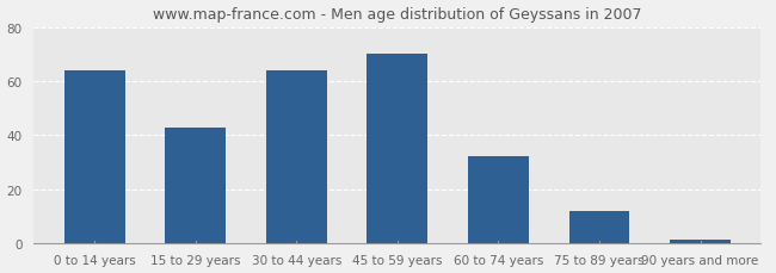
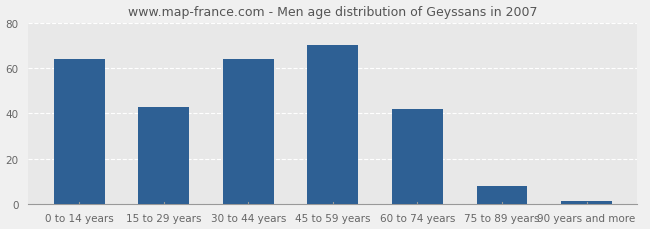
60 to 74 years: 32 -> 42
75 to 89 years: 12 -> 8
